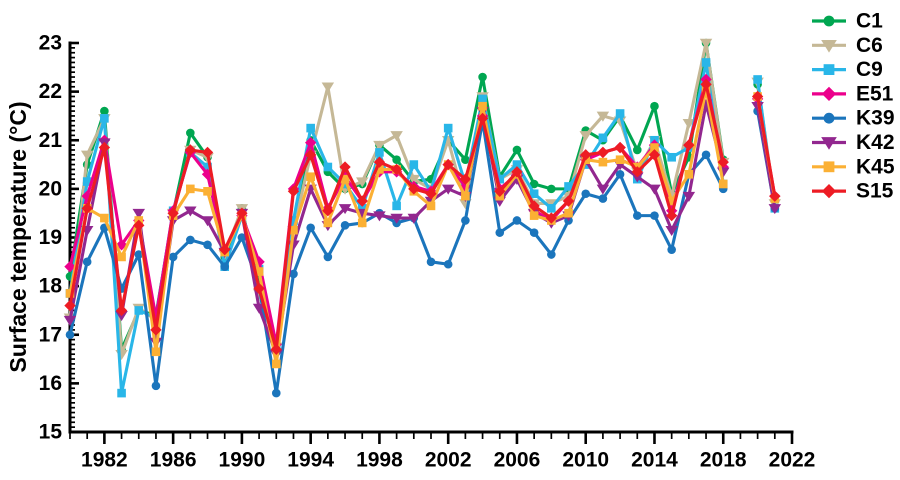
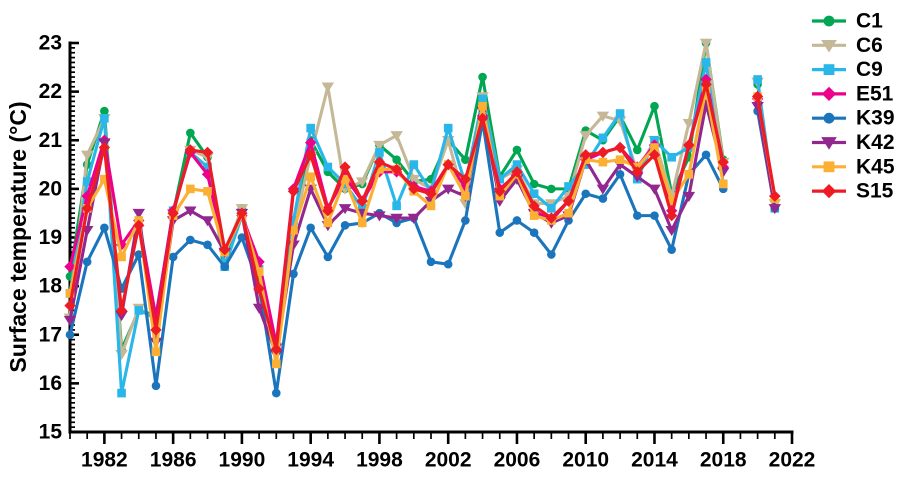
K45/1982: 19.4 -> 20.2
